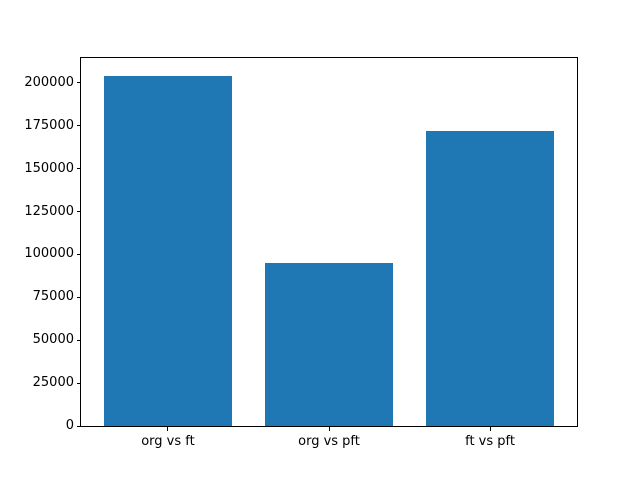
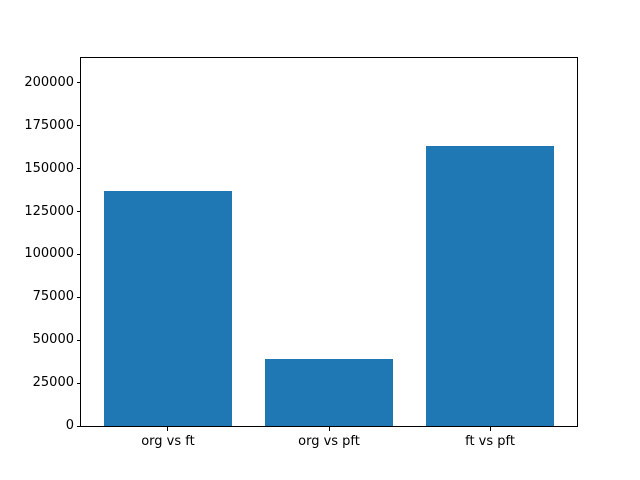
org vs ft: 204000 -> 137000
org vs pft: 95000 -> 39000
ft vs pft: 172000 -> 163000
